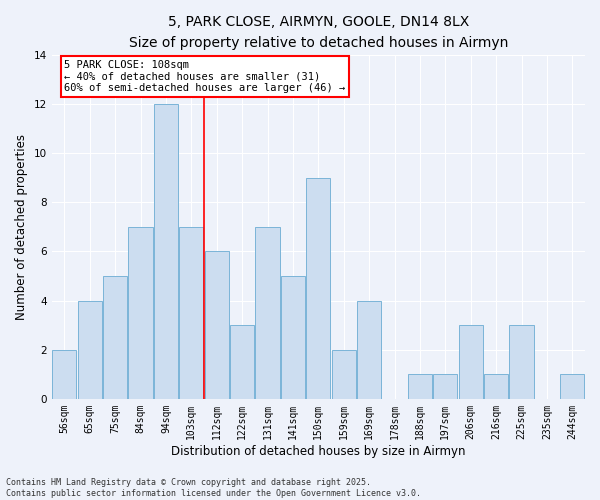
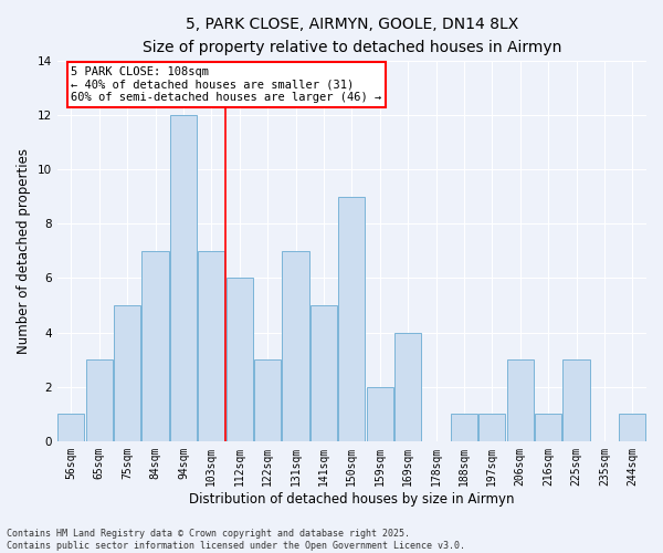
56sqm: 2 -> 1
65sqm: 4 -> 3
